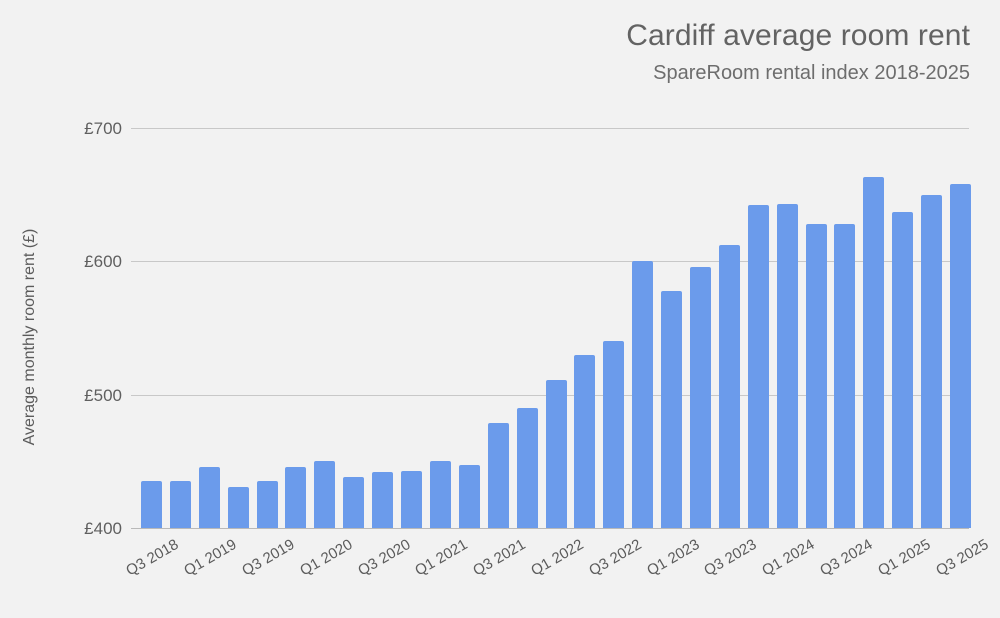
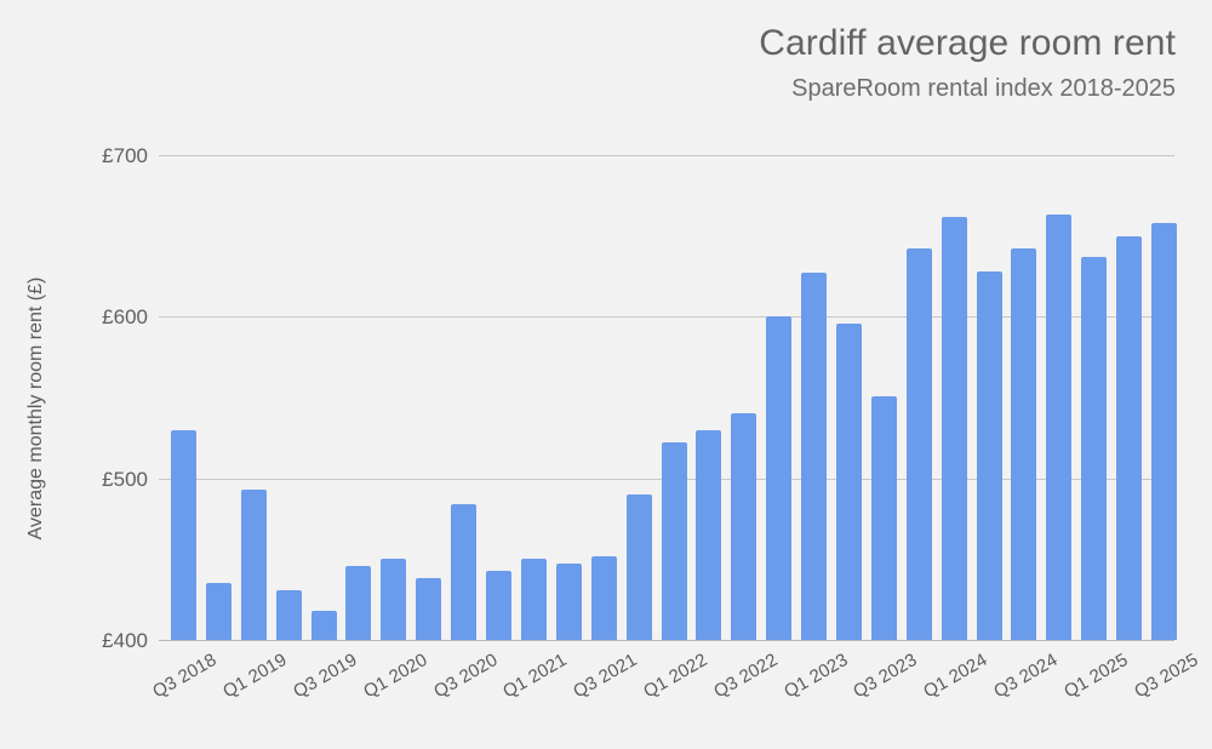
Q3 2018: £435 -> £530
Q1 2019: £446 -> £493
Q3 2019: £435 -> £418
Q3 2020: £442 -> £484
Q3 2021: £479 -> £452
Q1 2022: £511 -> £522
Q1 2023: £578 -> £627
Q3 2023: £612 -> £551
Q1 2024: £643 -> £662
Q3 2024: £628 -> £642
